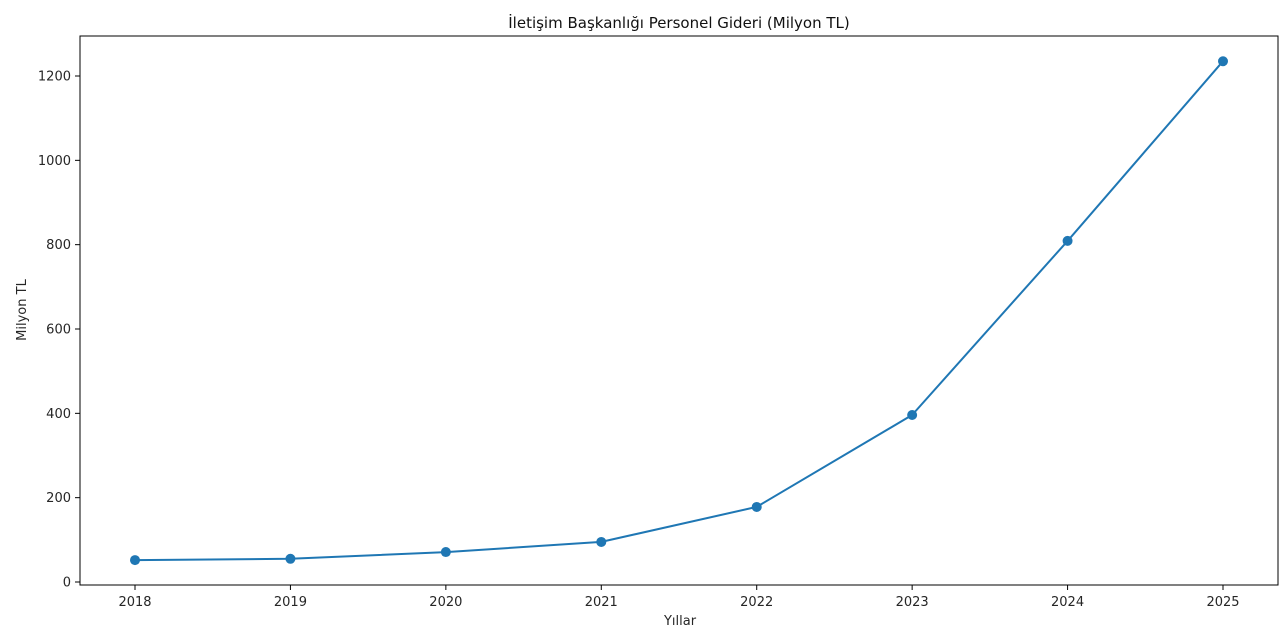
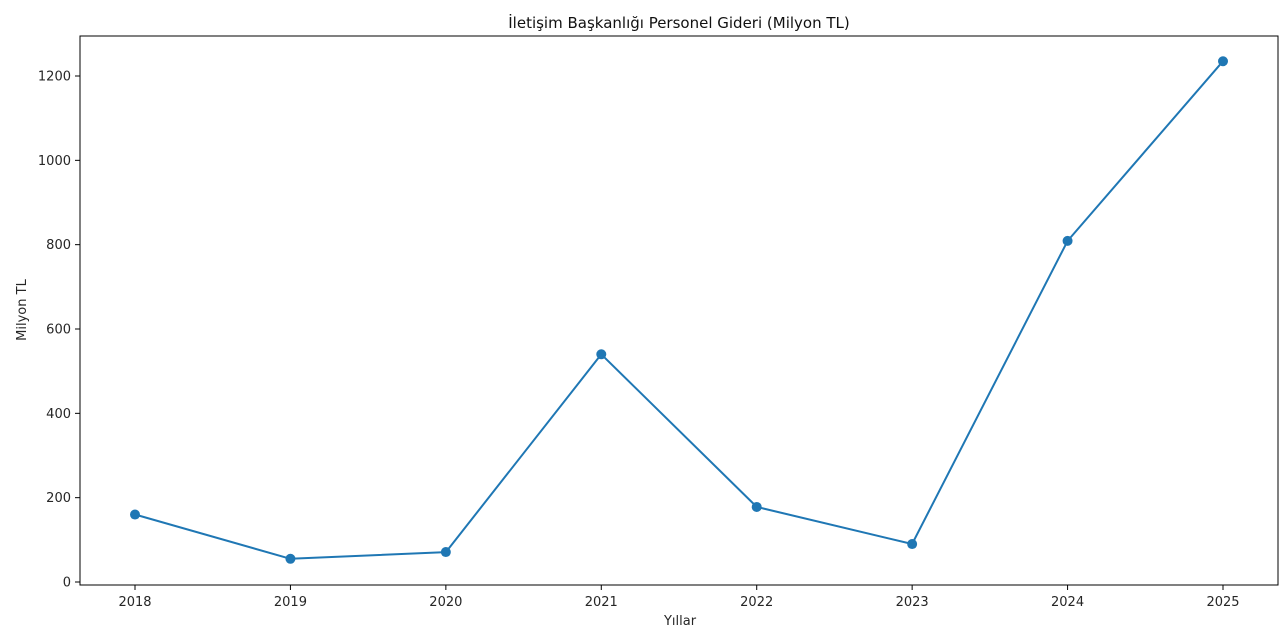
2018: 50 -> 160
2021: 100 -> 540
2023: 400 -> 90
